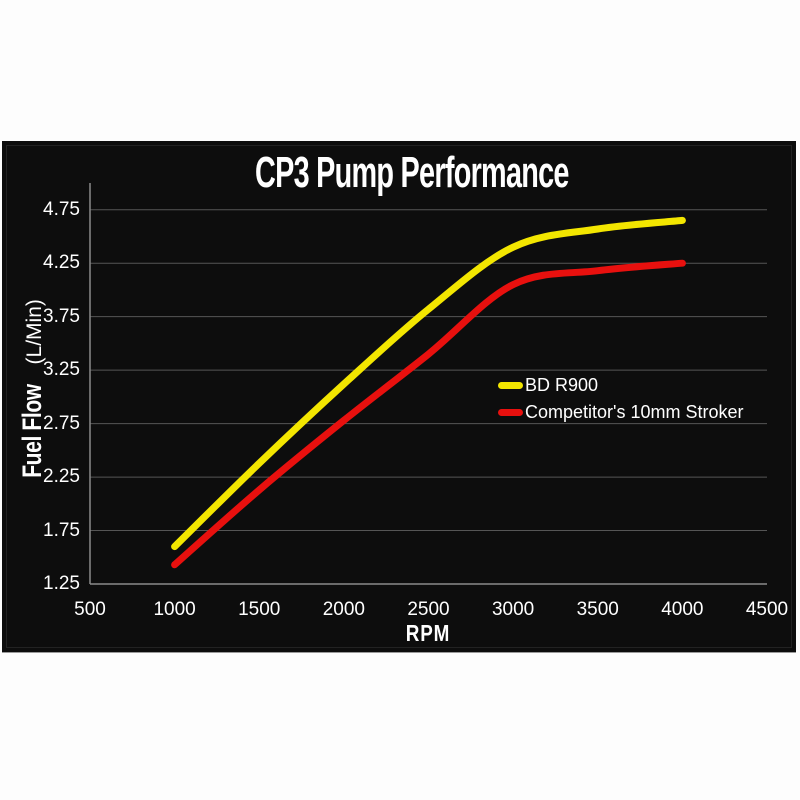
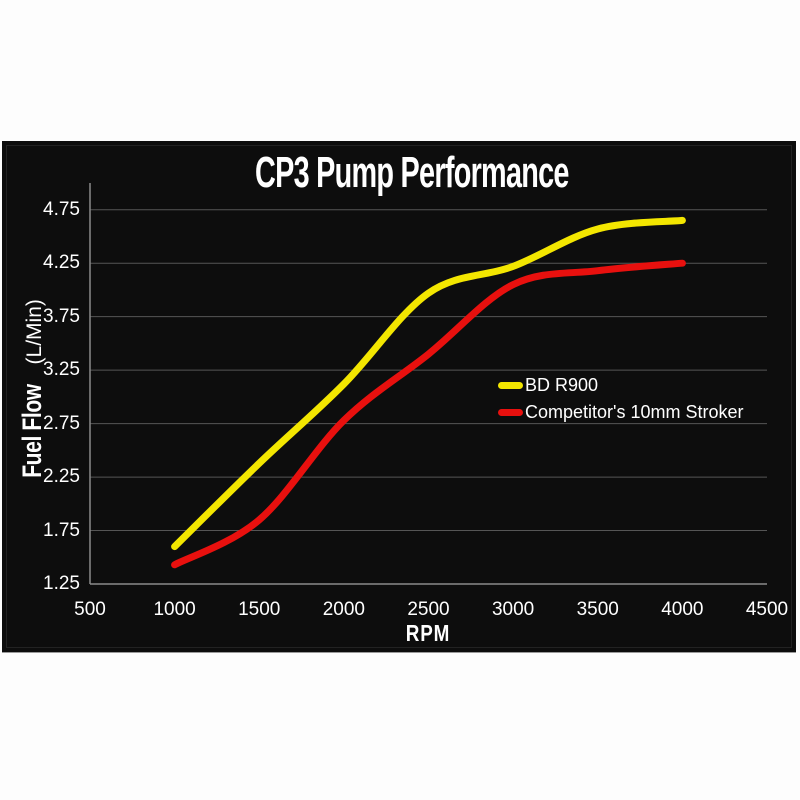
Competitor's 10mm Stroker/1500: 2.13 -> 1.85
BD R900/2500: 3.82 -> 3.97
BD R900/3000: 4.40 -> 4.22
